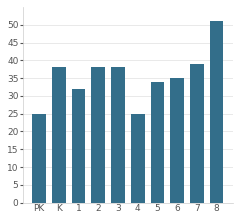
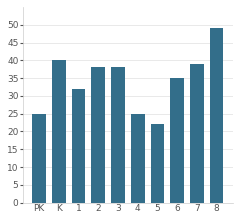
K: 38 -> 40
5: 34 -> 22
8: 51 -> 49
